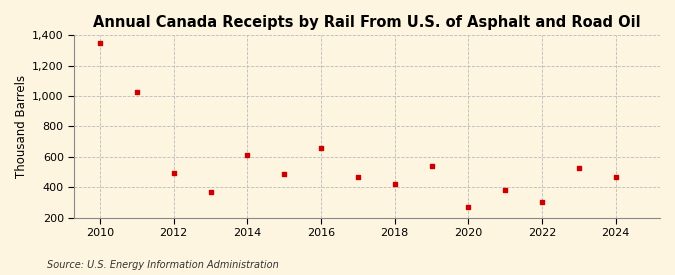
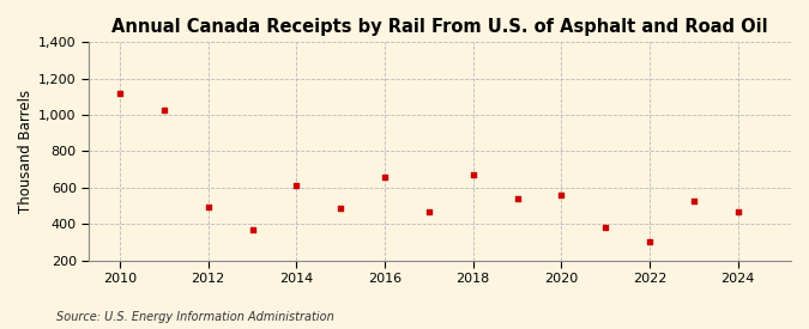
2010: 1,350 -> 1,120
2018: 420 -> 670
2020: 270 -> 560
